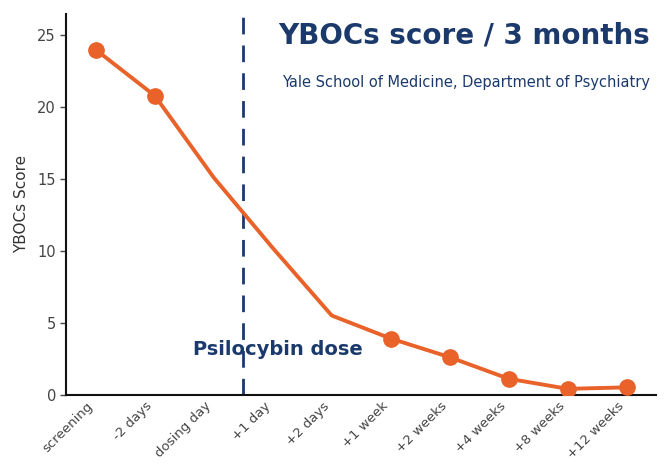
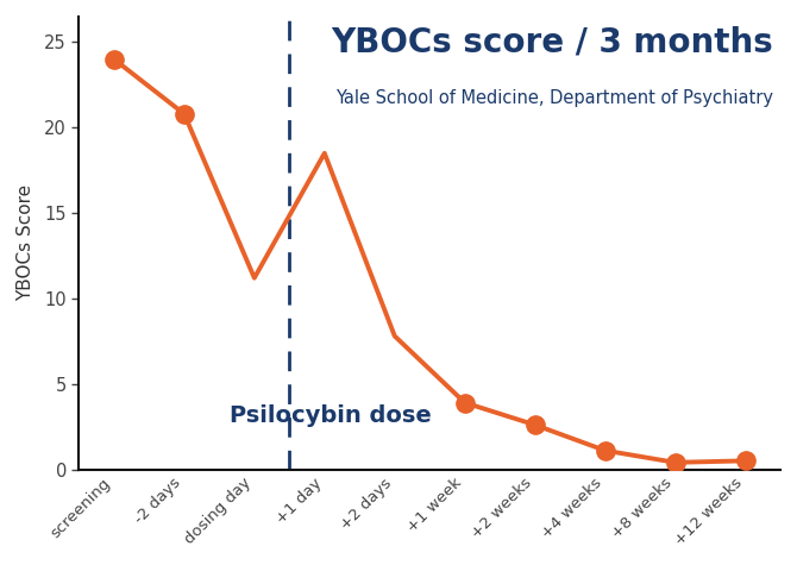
dosing day: 15.1 -> 11.2
+1 day: 10.2 -> 18.5
+2 days: 5.5 -> 7.8
